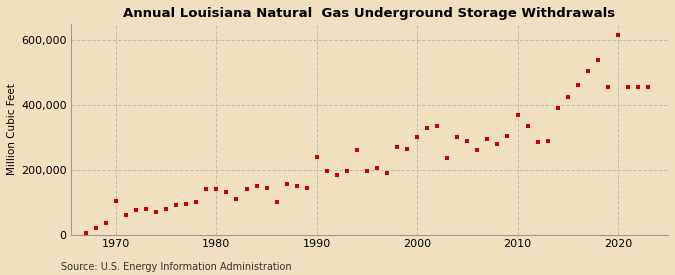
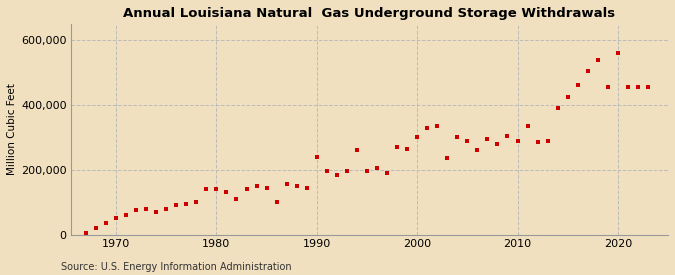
1970: 105,000 -> 50,000
2010: 370,000 -> 290,000
2020: 615,000 -> 560,000
